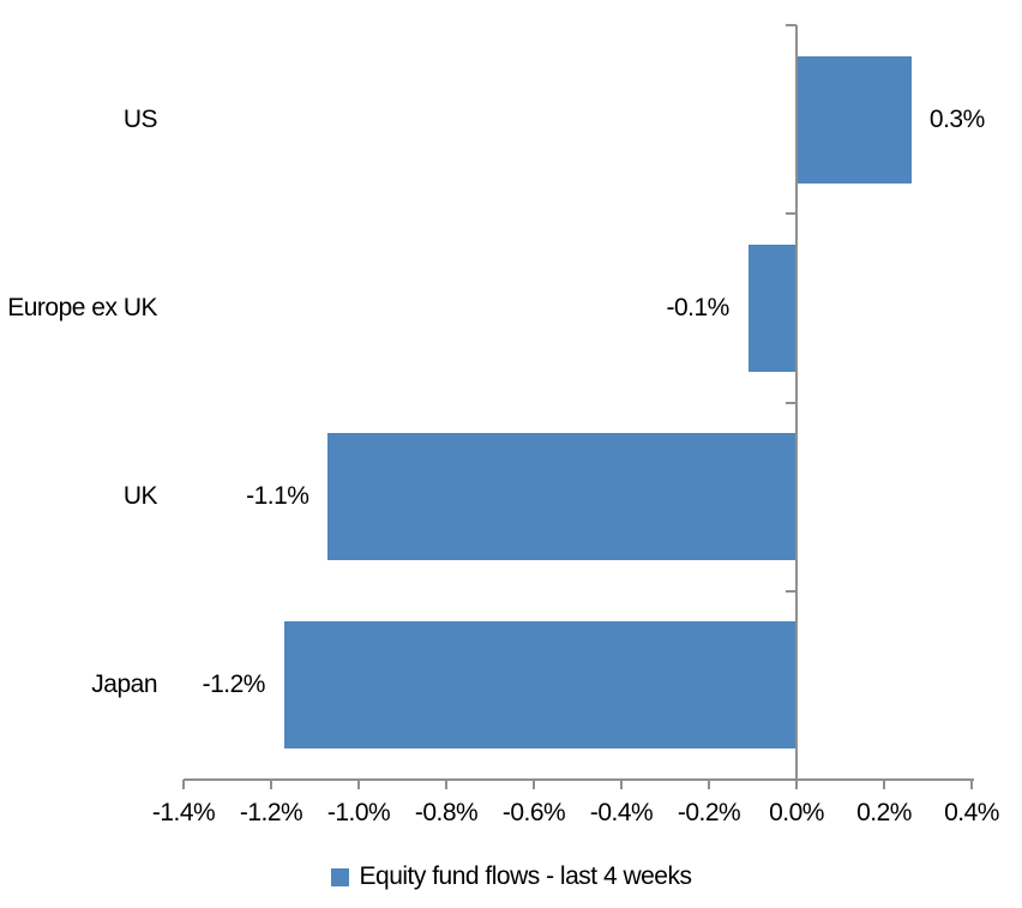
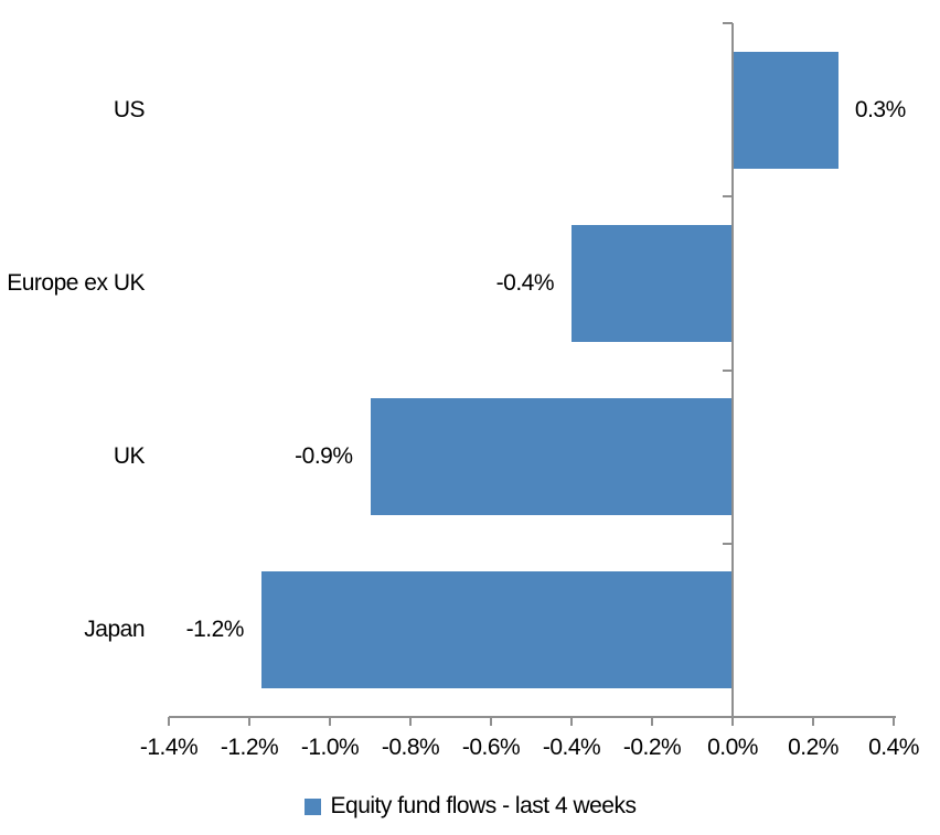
Europe ex UK: -0.1% -> -0.4%
UK: -1.1% -> -0.9%
